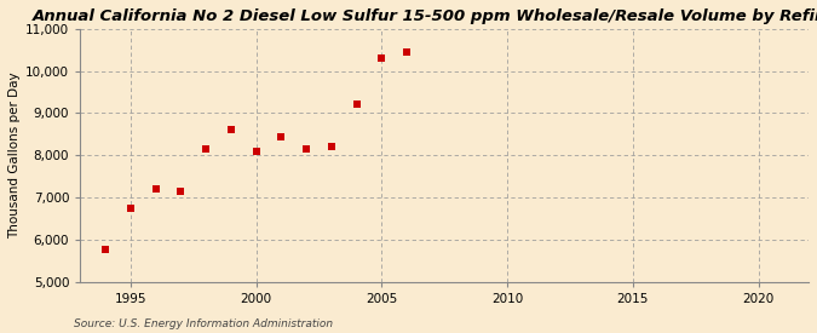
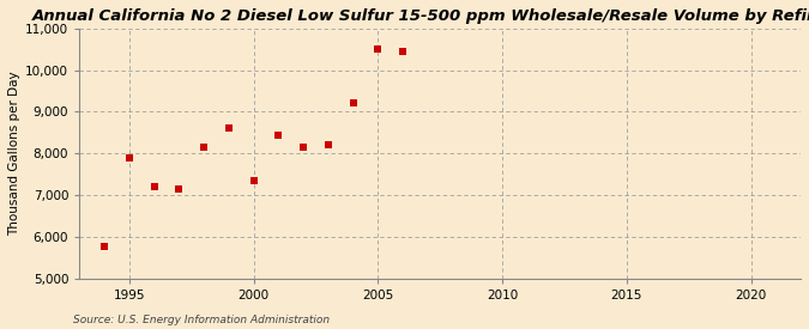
1995: 6,750 -> 7,900
2000: 8,100 -> 7,350
2005: 10,300 -> 10,500
